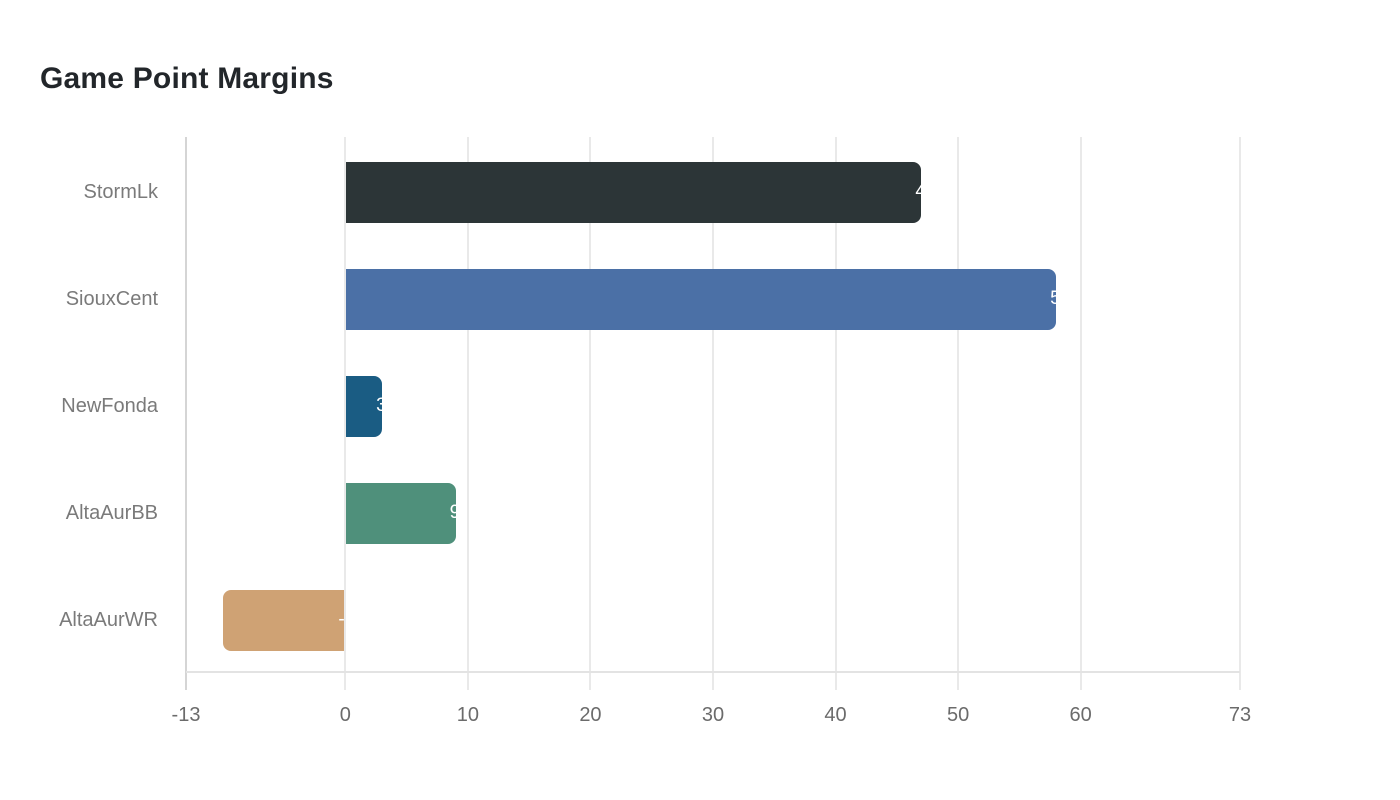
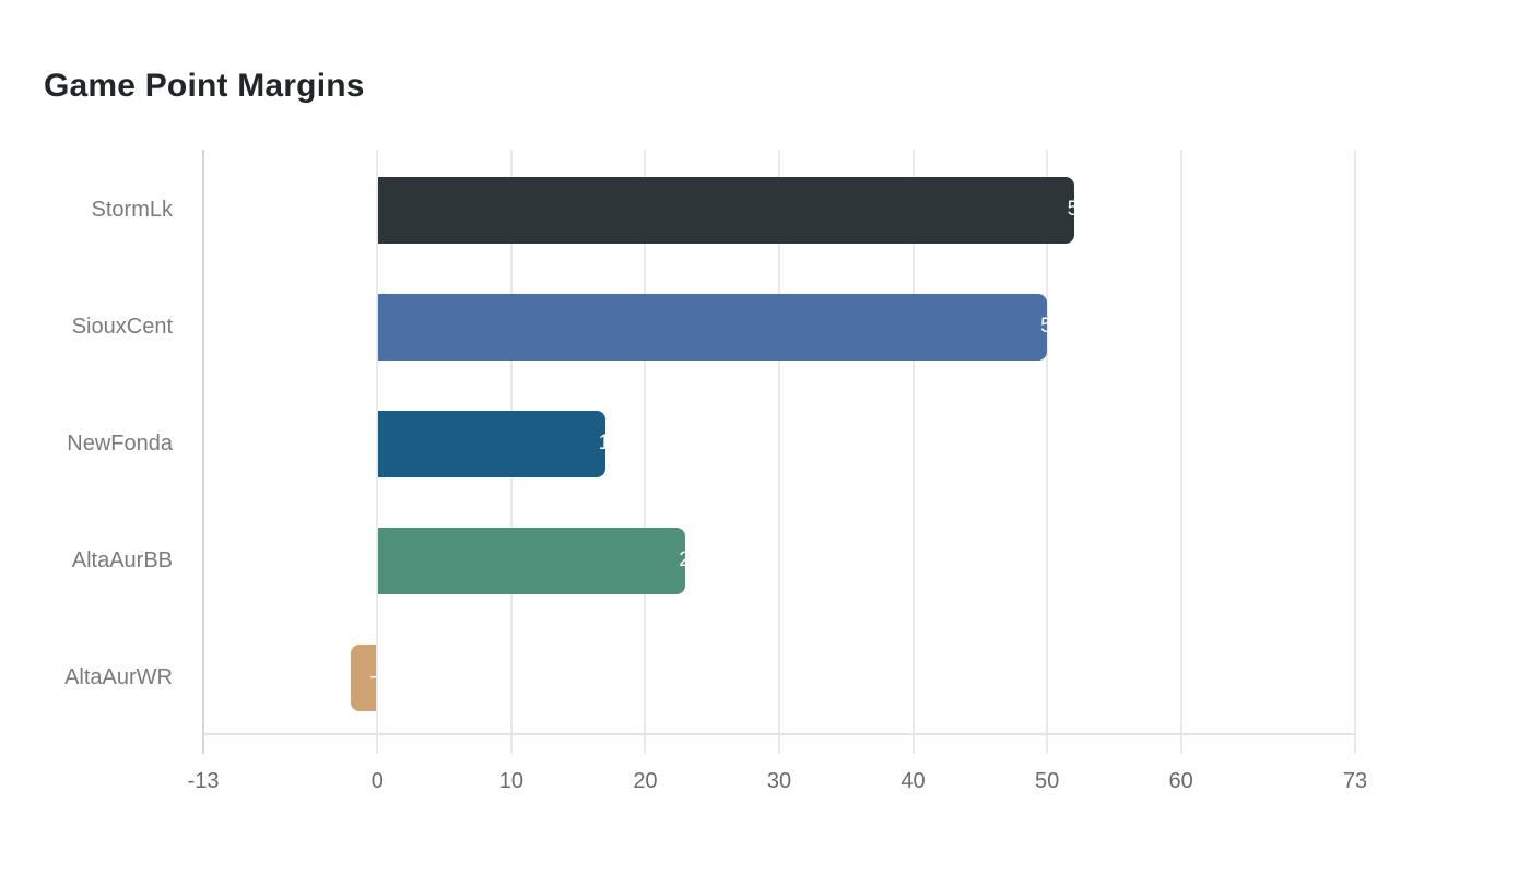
StormLk: 47 -> 52
SiouxCent: 58 -> 50
NewFonda: 3 -> 17
AltaAurBB: 9 -> 23
AltaAurWR: -10 -> -2
